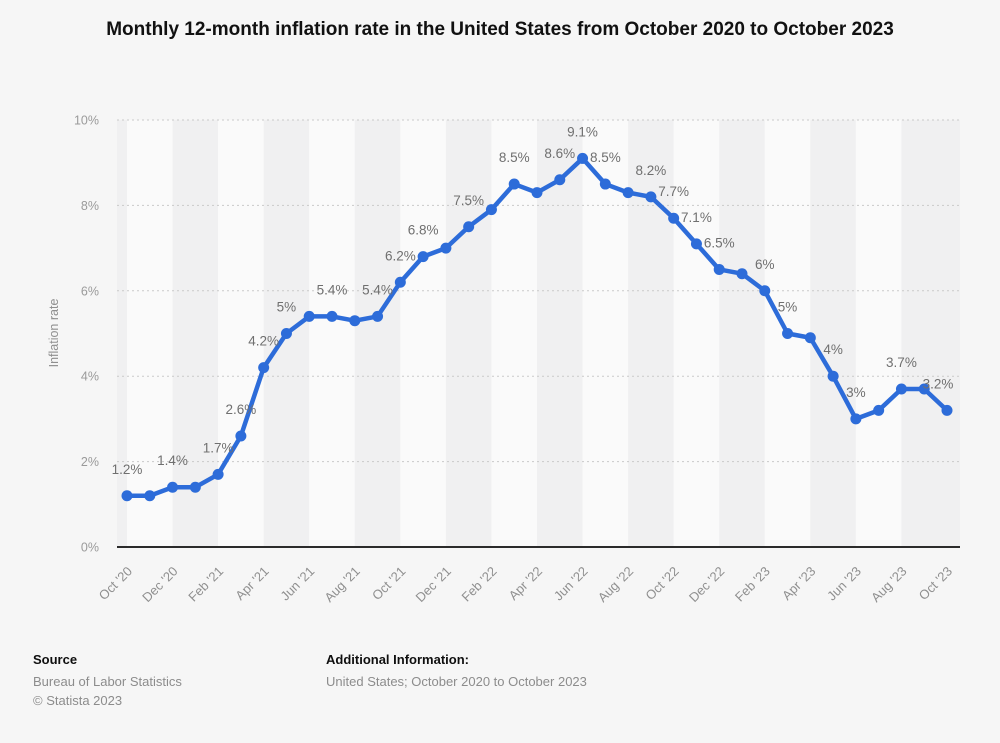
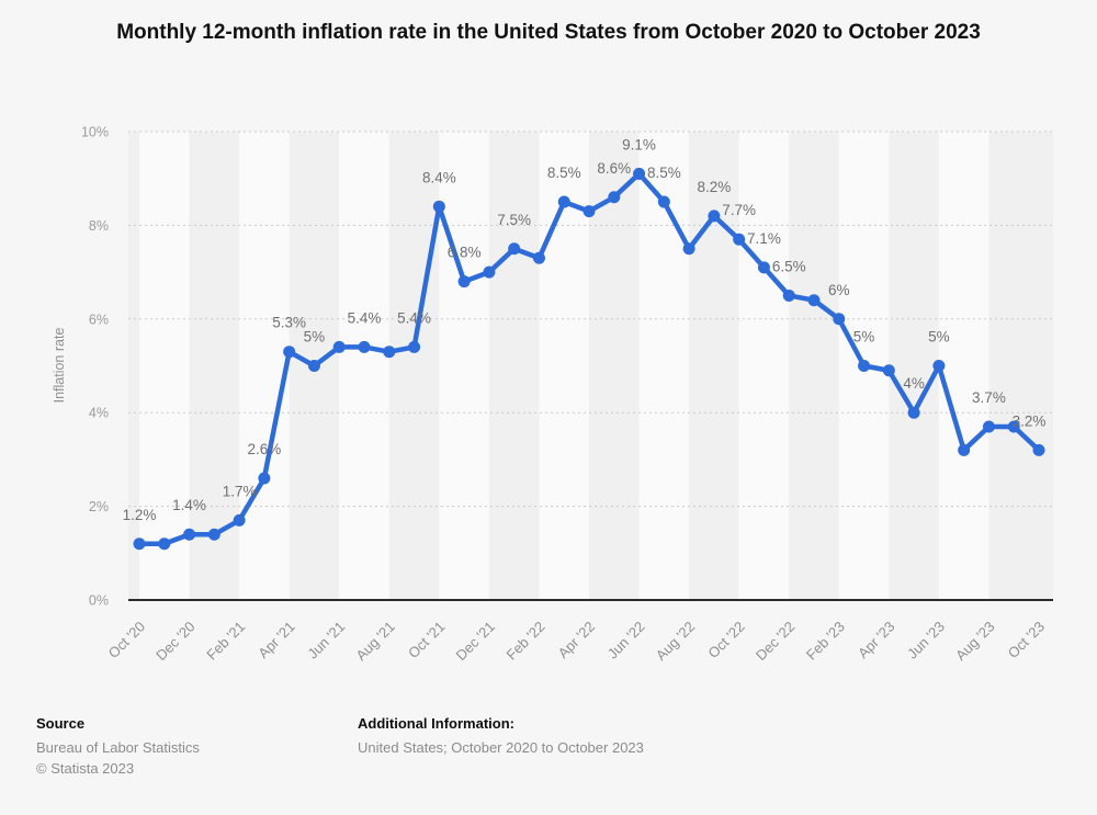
Apr '21: 4.2% -> 5.3%
Oct '21: 6.2% -> 8.4%
Feb '22: 7.9% -> 7.3%
Aug '22: 8.3% -> 7.5%
Jun '23: 3% -> 5%
